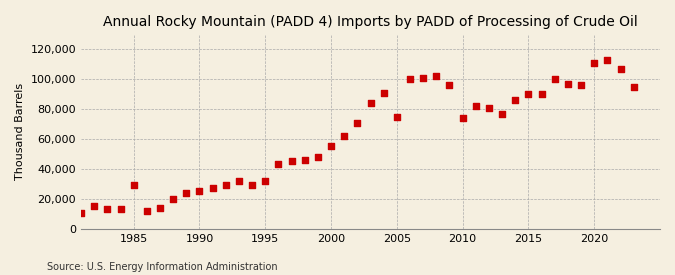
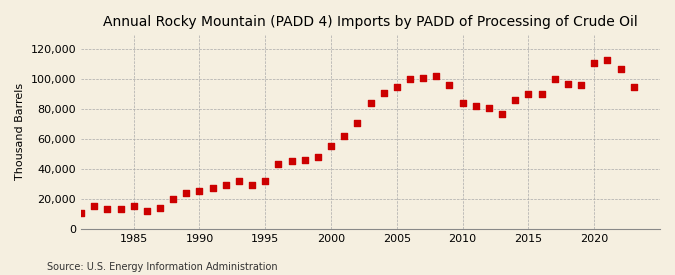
1985: 29,000 -> 15,000
2005: 75,000 -> 95,000
2010: 74,000 -> 84,000
